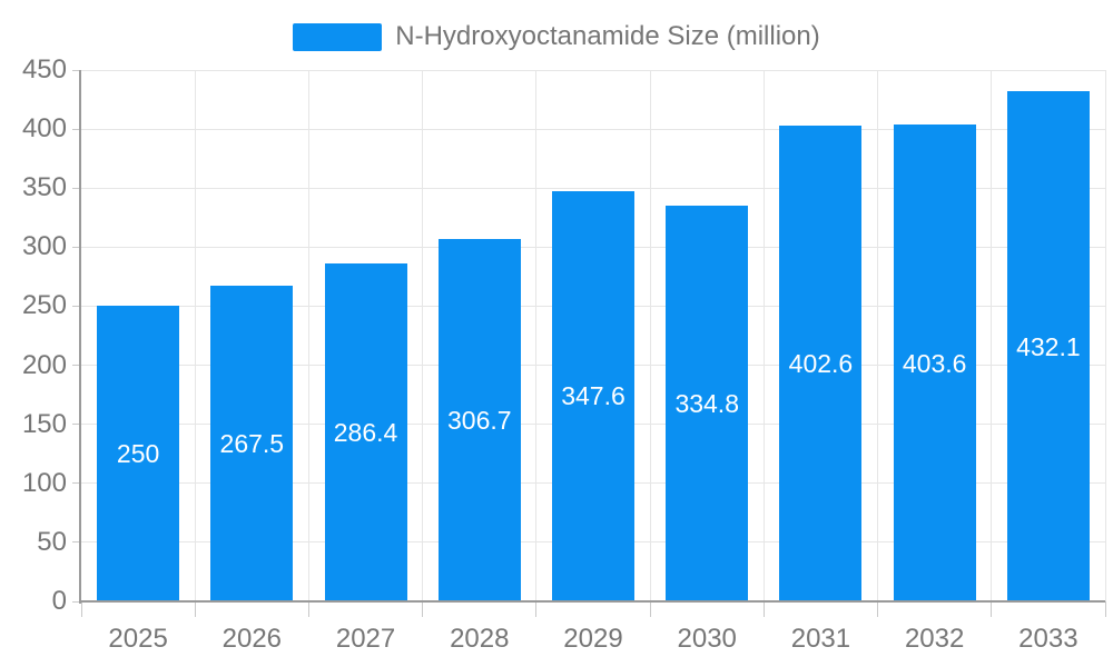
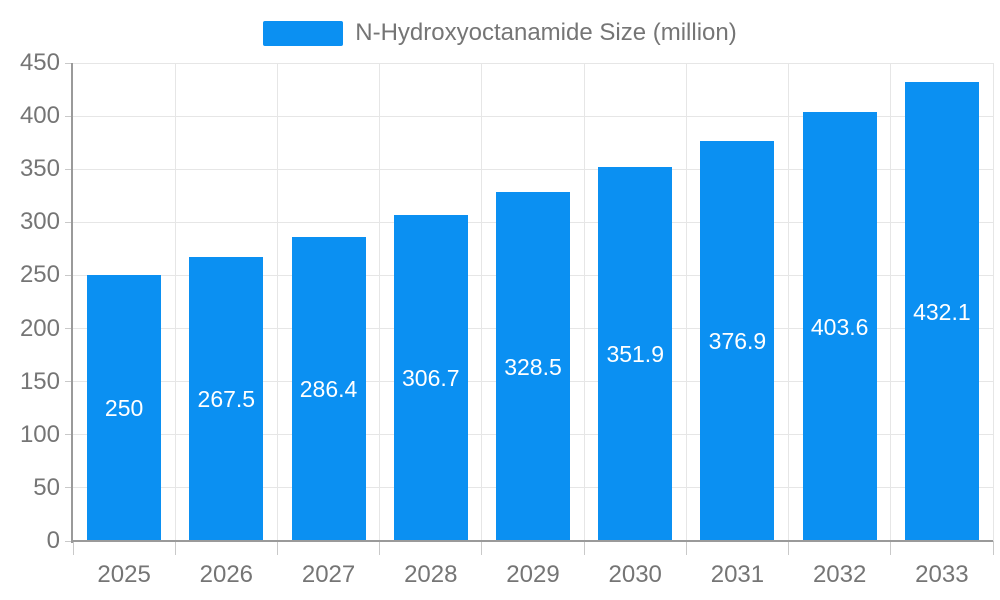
2029: 347.6 -> 328.5
2030: 334.8 -> 351.9
2031: 402.6 -> 376.9
